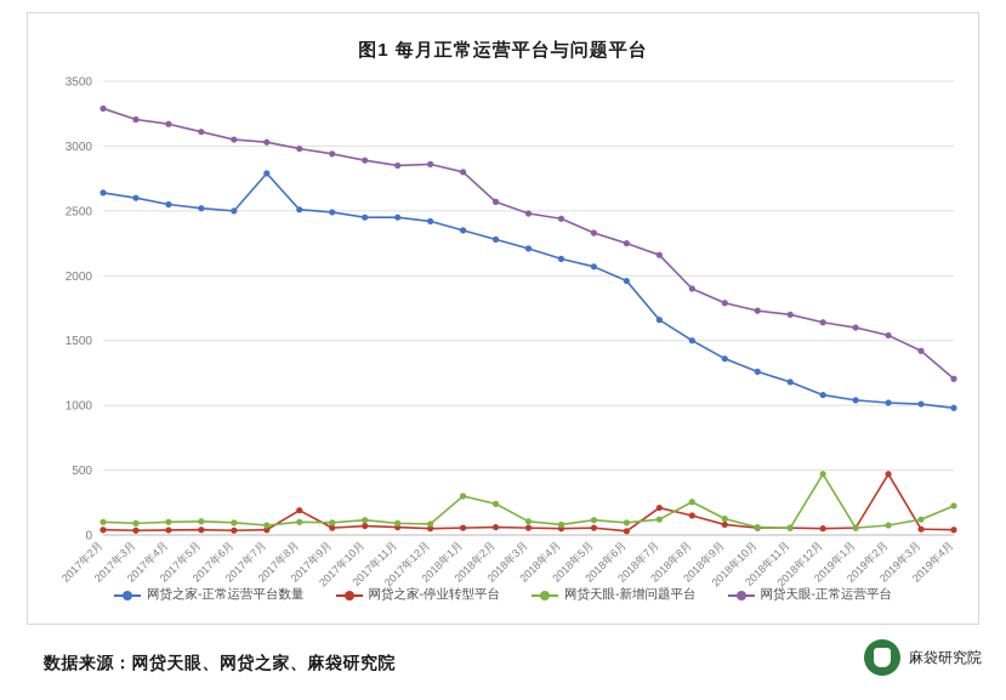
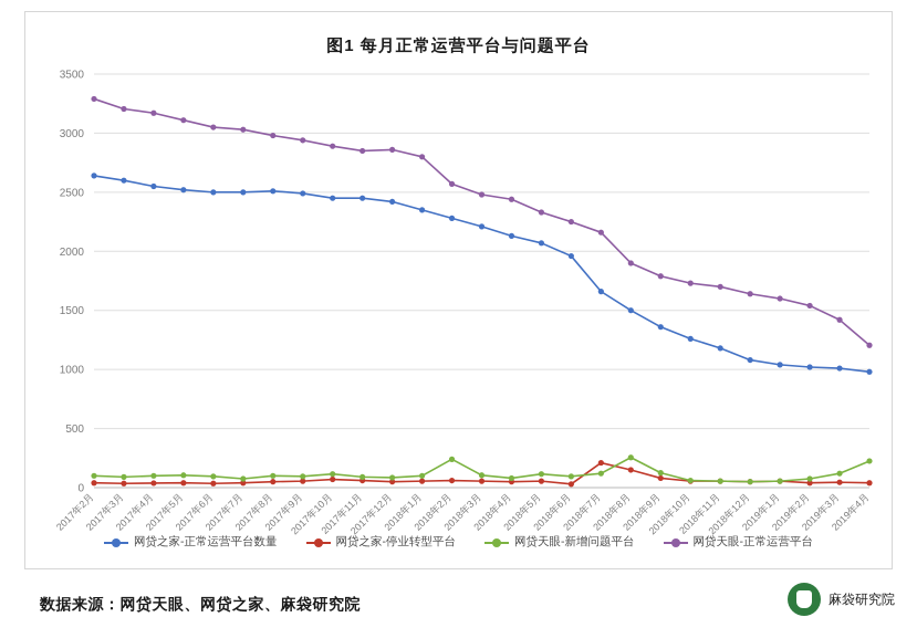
网贷之家-正常运营平台数量/2017年7月: 2790 -> 2500
网贷之家-停业转型平台/2017年8月: 190 -> 50
网贷天眼-新增问题平台/2018年1月: 300 -> 100
网贷天眼-新增问题平台/2018年12月: 470 -> 50
网贷之家-停业转型平台/2019年2月: 470 -> 40
